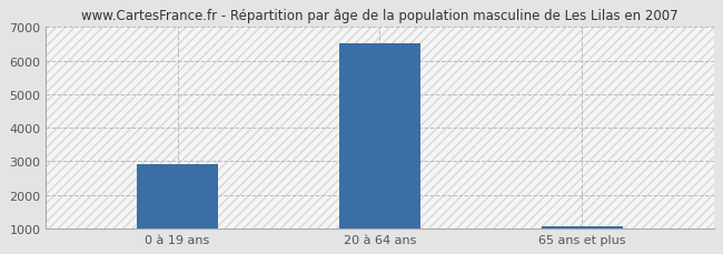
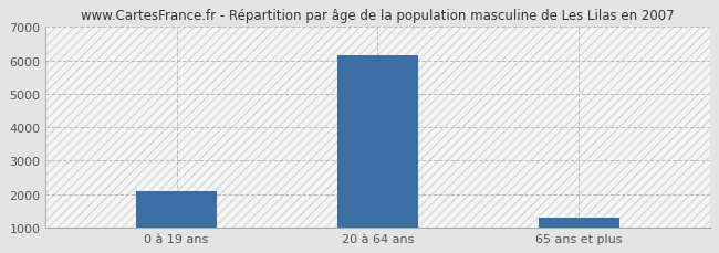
0 à 19 ans: 2900 -> 2100
20 à 64 ans: 6500 -> 6150
65 ans et plus: 1050 -> 1300
